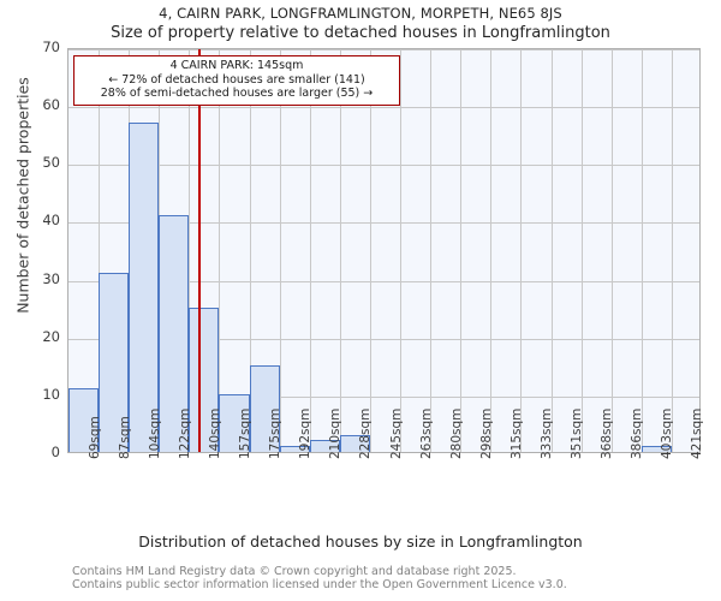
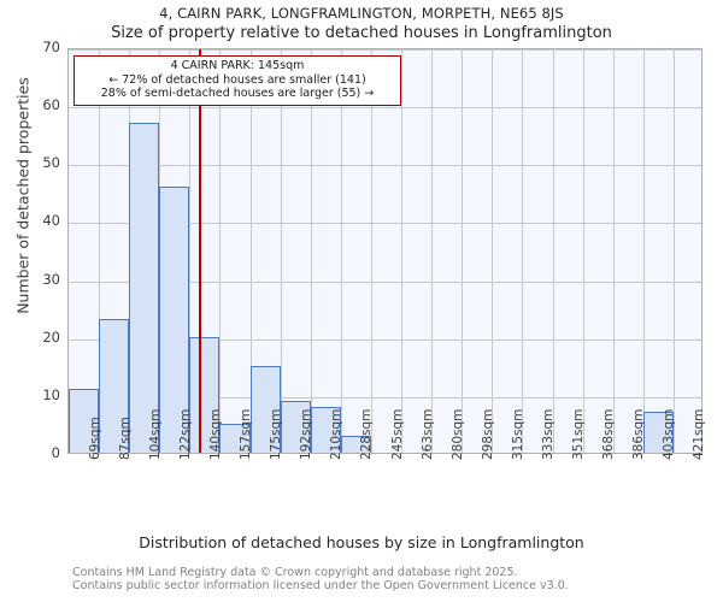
87sqm: 31 -> 23
122sqm: 41 -> 46
140sqm: 25 -> 20
157sqm: 10 -> 5
192sqm: 1 -> 9
210sqm: 2 -> 8
403sqm: 1 -> 7
